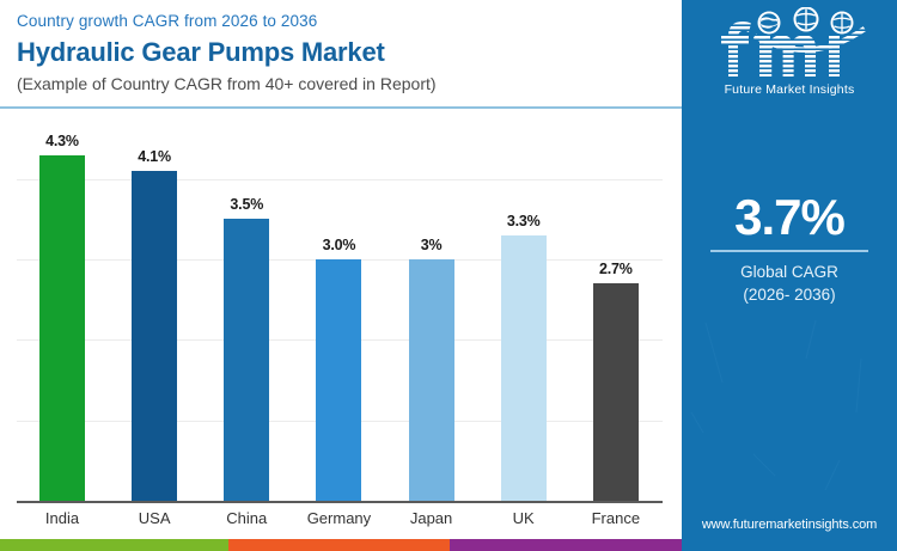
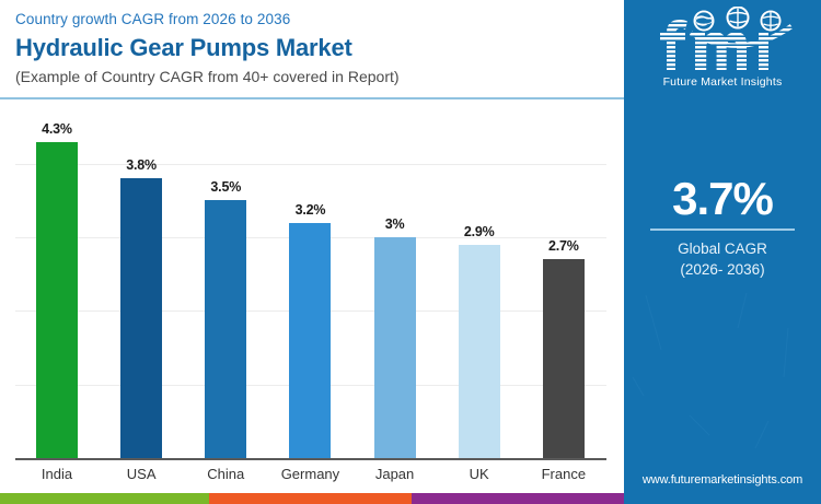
USA: 4.1% -> 3.8%
Germany: 3.0% -> 3.2%
UK: 3.3% -> 2.9%
